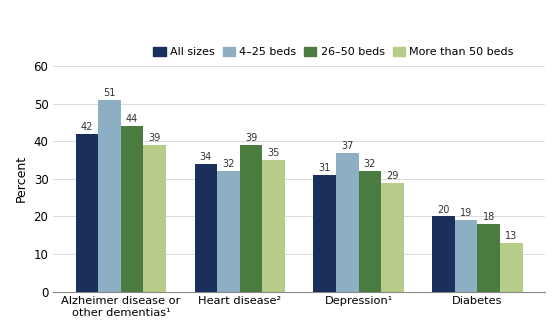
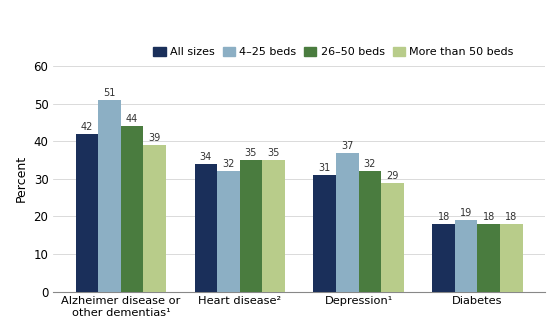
26–50 beds/Heart disease²: 39 -> 35
All sizes/Diabetes: 20 -> 18
More than 50 beds/Diabetes: 13 -> 18
